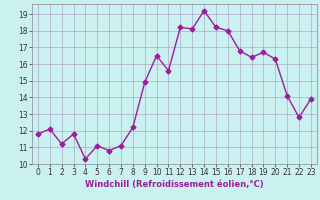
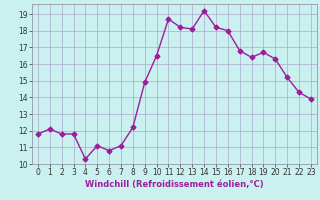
2: 11.2 -> 11.8
11: 15.6 -> 18.7
21: 14.1 -> 15.2
22: 12.8 -> 14.3
